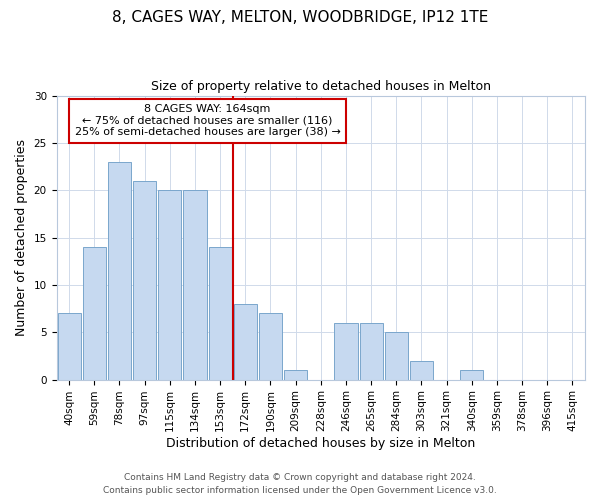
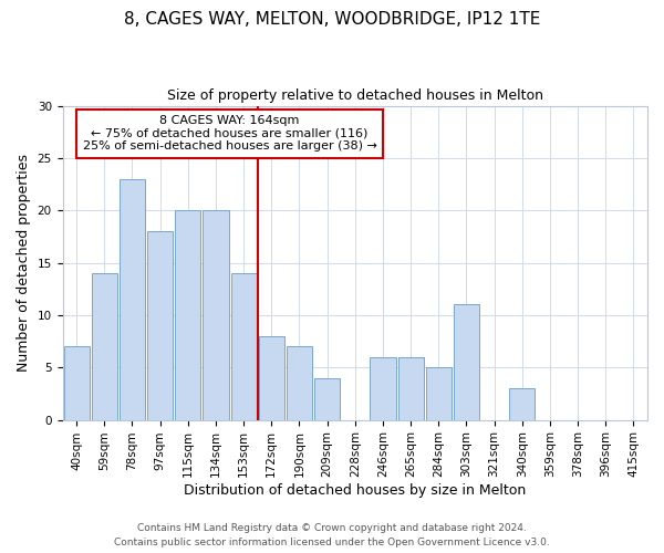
97sqm: 21 -> 18
209sqm: 1 -> 4
303sqm: 2 -> 11
340sqm: 1 -> 3
